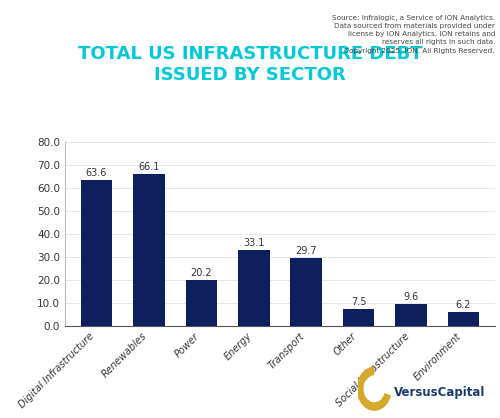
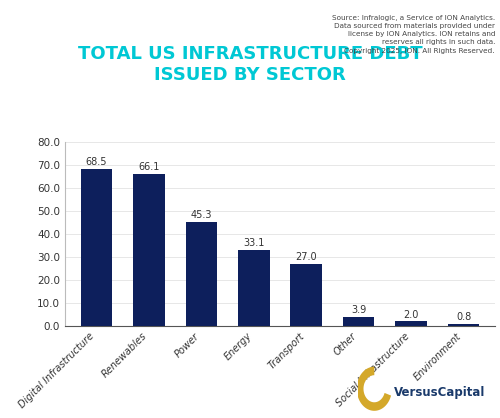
Digital Infrastructure: 63.6 -> 68.5
Power: 20.2 -> 45.3
Transport: 29.7 -> 27.0
Other: 7.5 -> 3.9
Social Infrastructure: 9.6 -> 2.0
Environment: 6.2 -> 0.8
